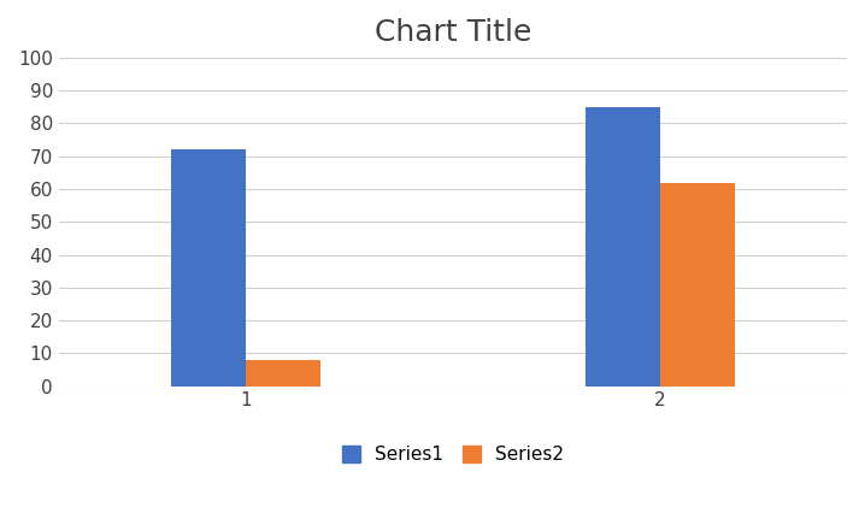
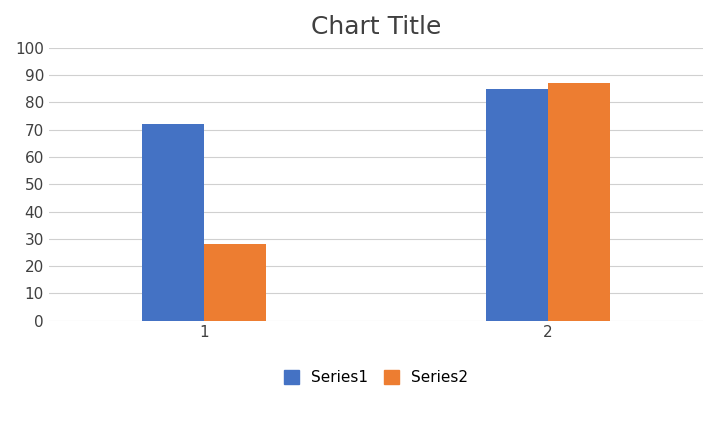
Series2/1: 8 -> 28
Series2/2: 62 -> 87
